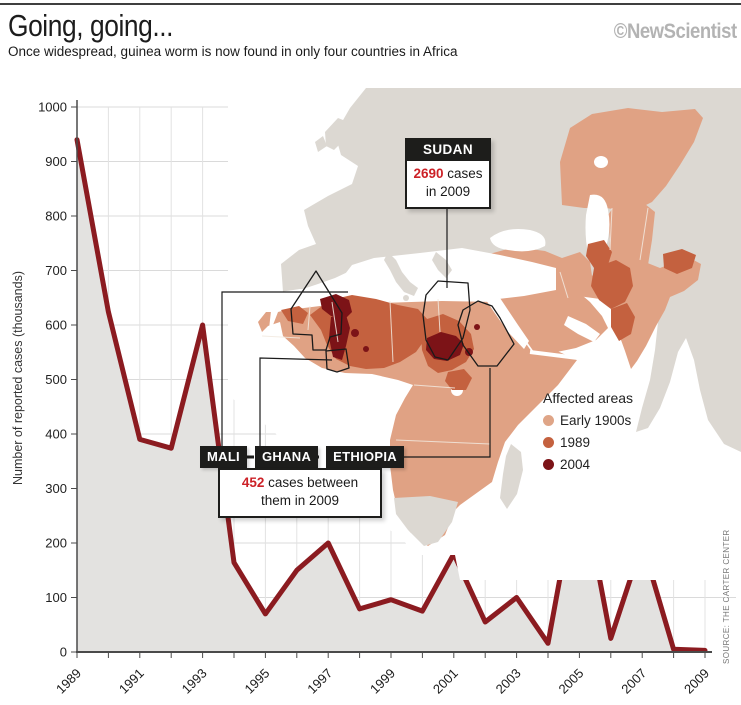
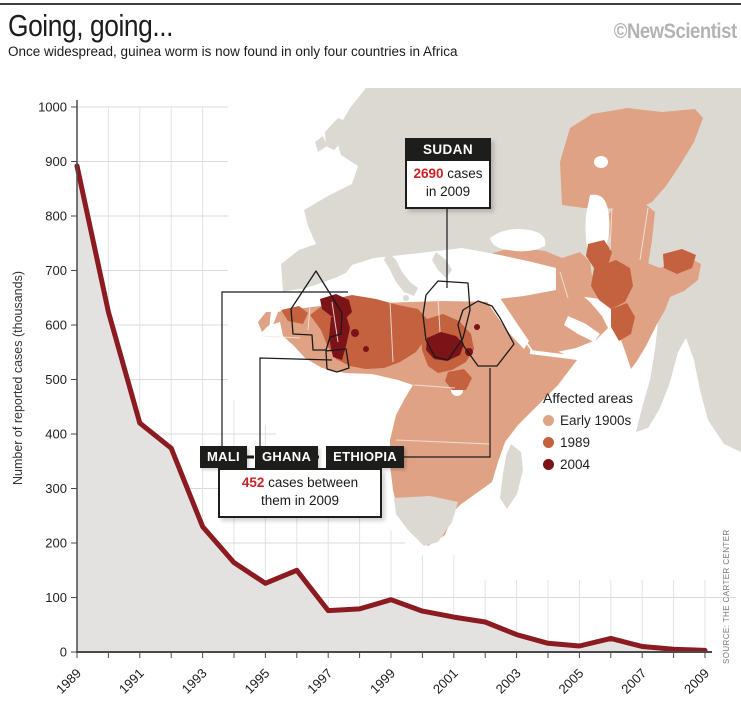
1989: 940 -> 890
1991: 390 -> 420
1993: 600 -> 230
1995: 70 -> 130
1997: 200 -> 80
2001: 180 -> 60
2003: 100 -> 30
2005: 330 -> 10
2007: 200 -> 10
